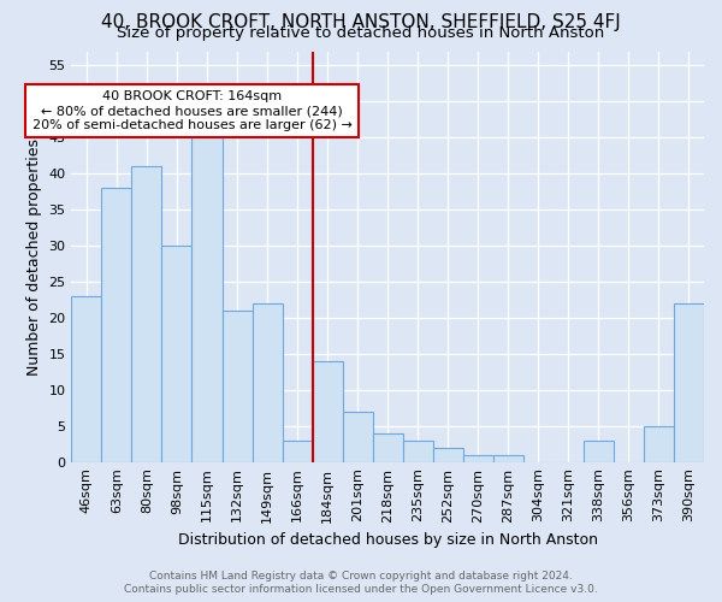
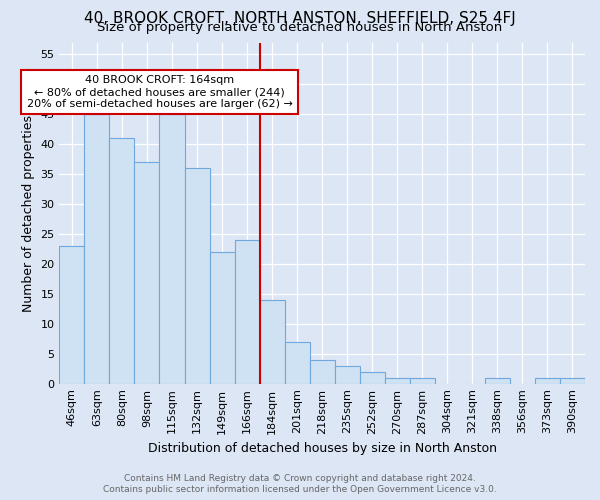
63sqm: 38 -> 45
98sqm: 30 -> 37
132sqm: 21 -> 36
166sqm: 3 -> 24
338sqm: 3 -> 1
373sqm: 5 -> 1
390sqm: 22 -> 1
